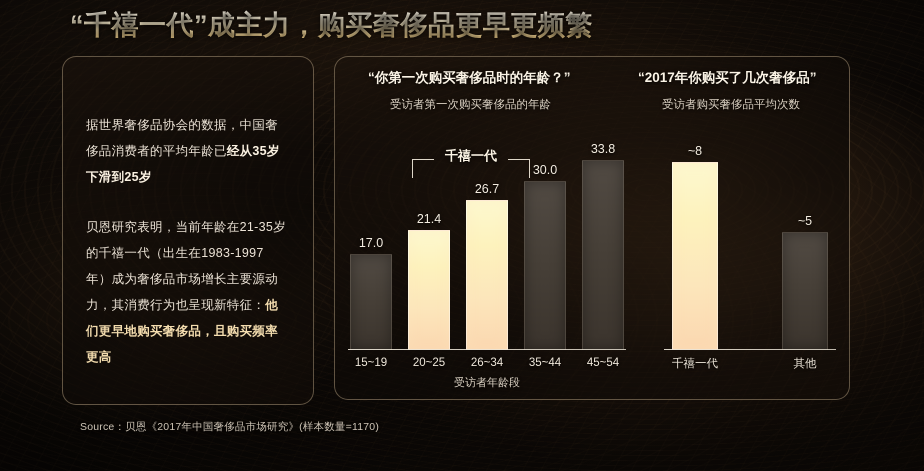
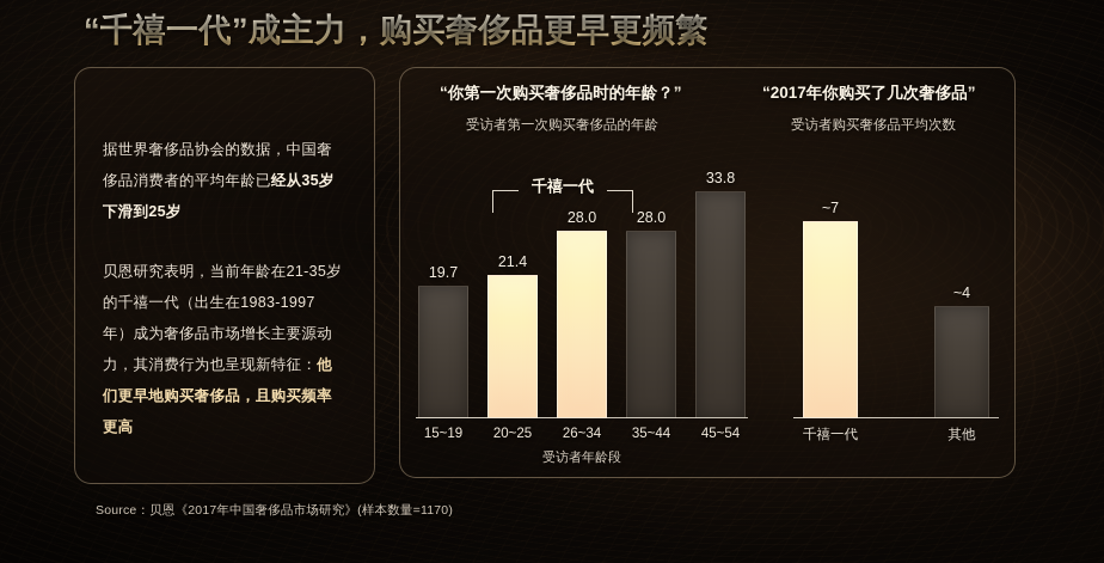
“你第一次购买奢侈品时的年龄？”/15~19: 17.0 -> 19.7
“你第一次购买奢侈品时的年龄？”/26~34: 26.7 -> 28.0
“你第一次购买奢侈品时的年龄？”/35~44: 30.0 -> 28.0
“2017年你购买了几次奢侈品”/千禧一代: 8 -> 7
“2017年你购买了几次奢侈品”/其他: 5 -> 4
